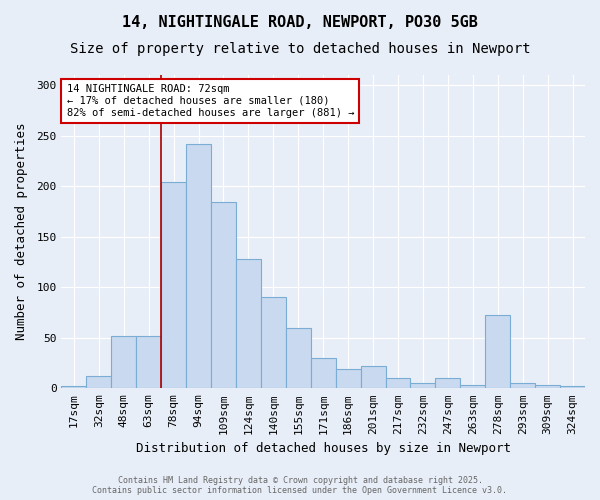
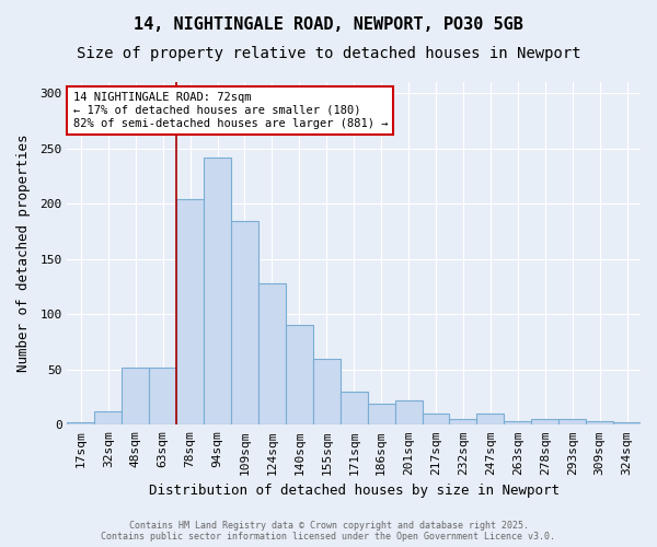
278sqm: 73 -> 5
